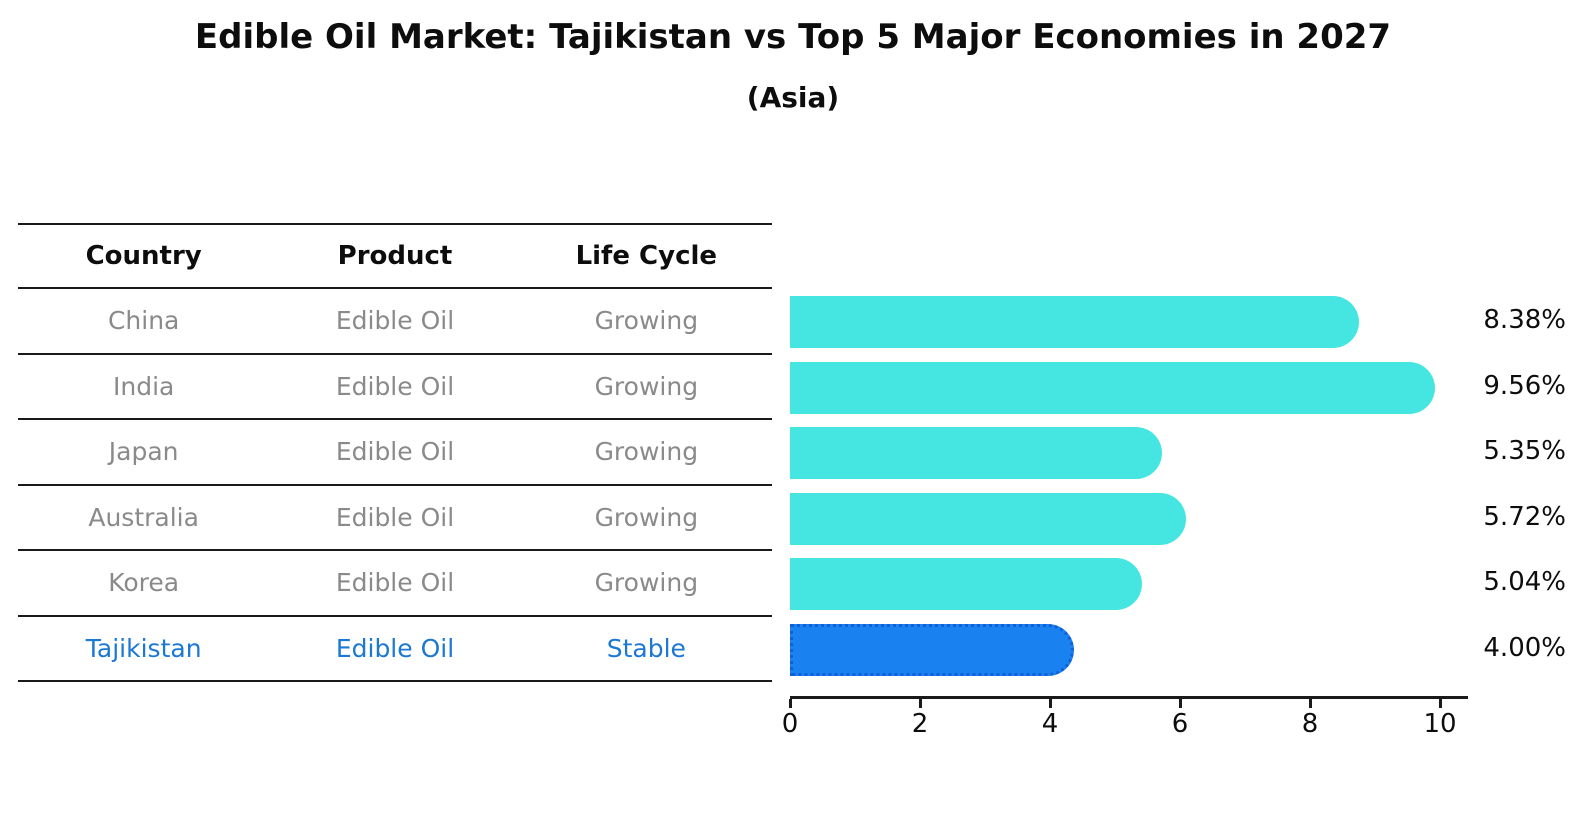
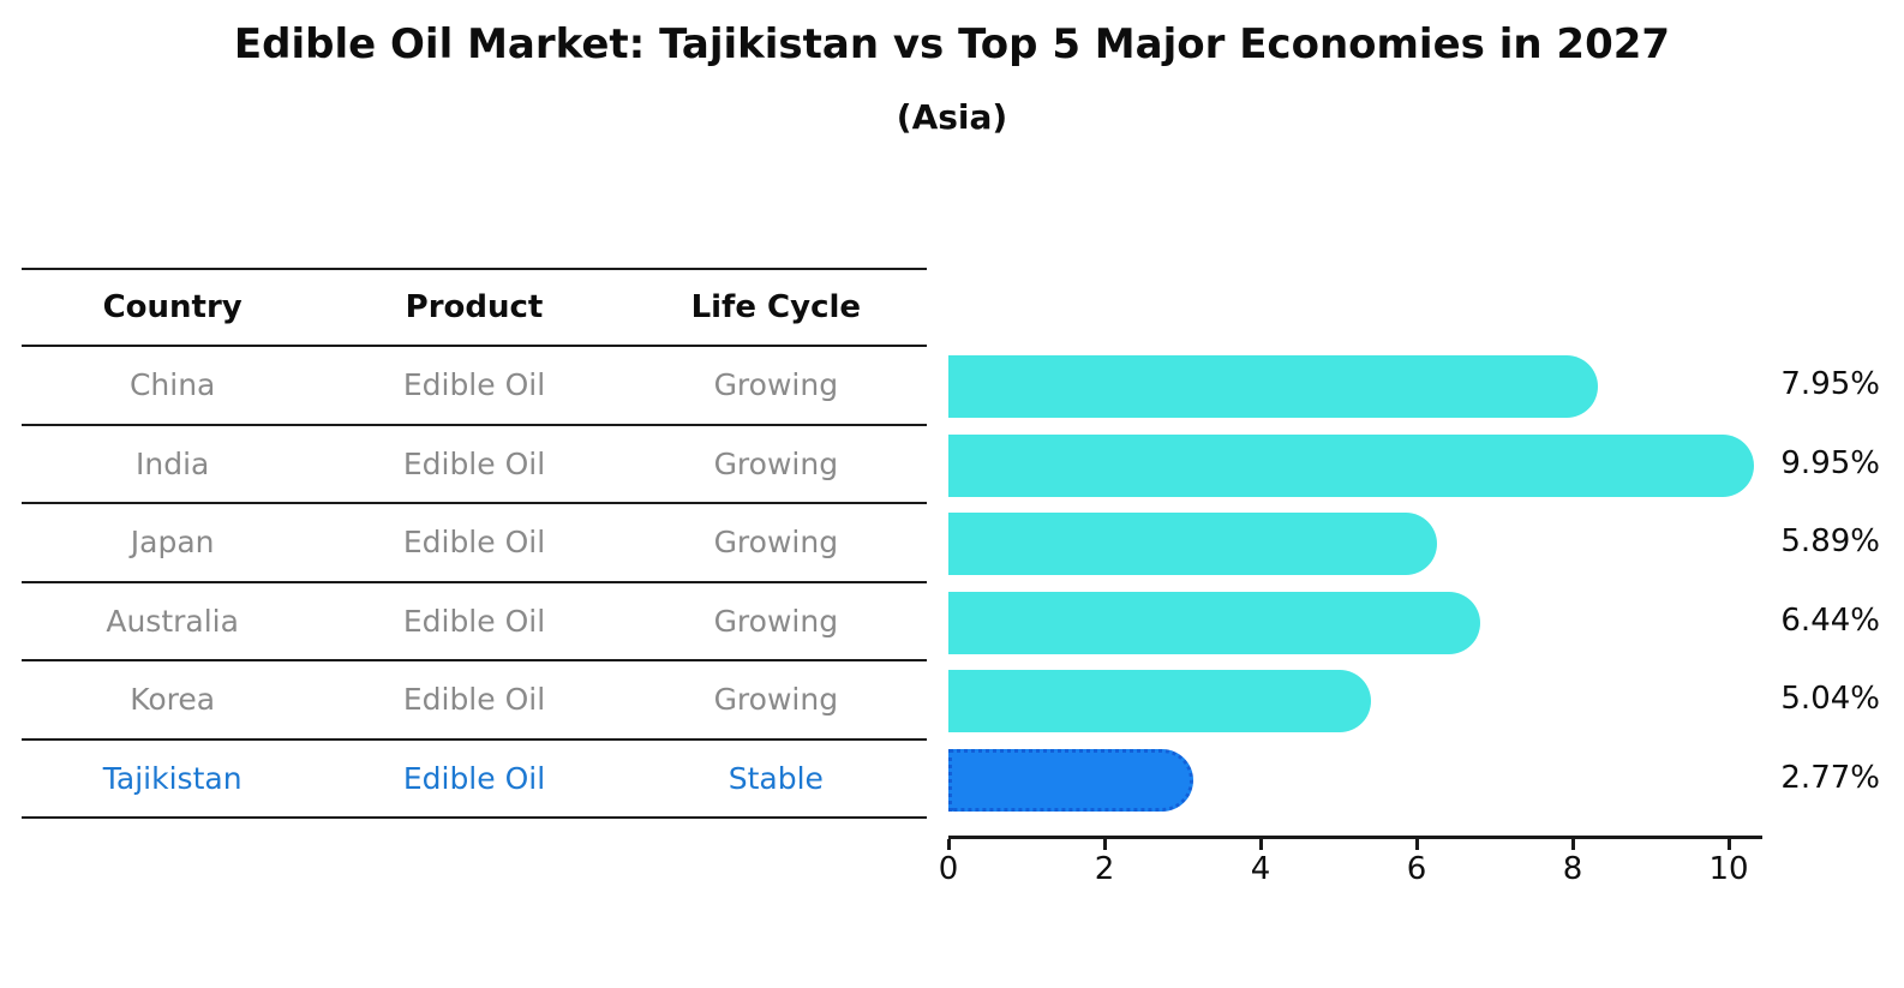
China: 8.38% -> 7.95%
India: 9.56% -> 9.95%
Japan: 5.35% -> 5.89%
Australia: 5.72% -> 6.44%
Tajikistan: 4.00% -> 2.77%
